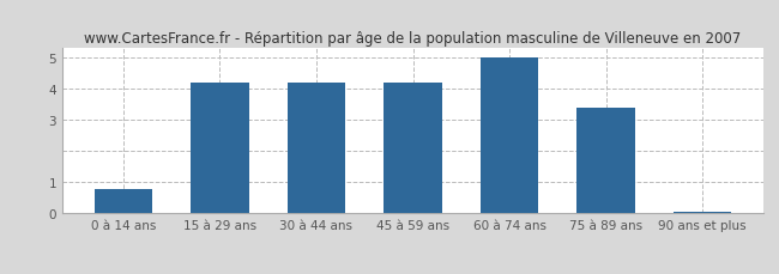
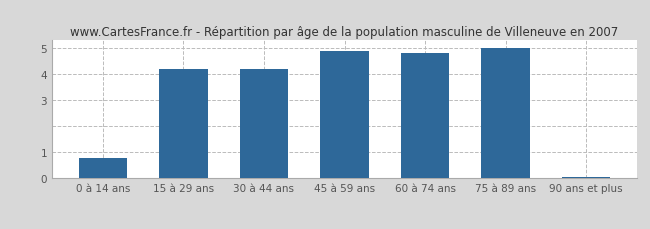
45 à 59 ans: 4.20 -> 4.90
60 à 74 ans: 5.00 -> 4.80
75 à 89 ans: 3.40 -> 5.00
